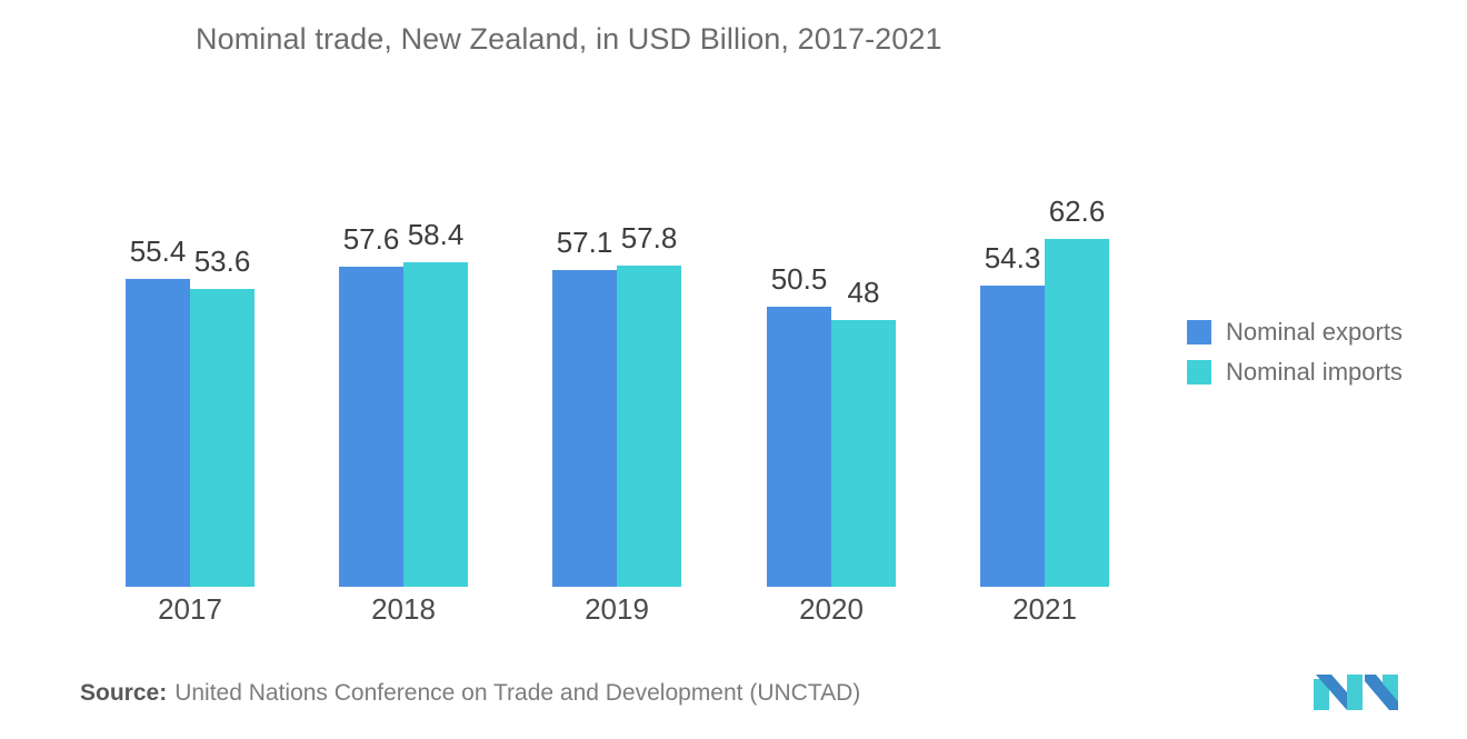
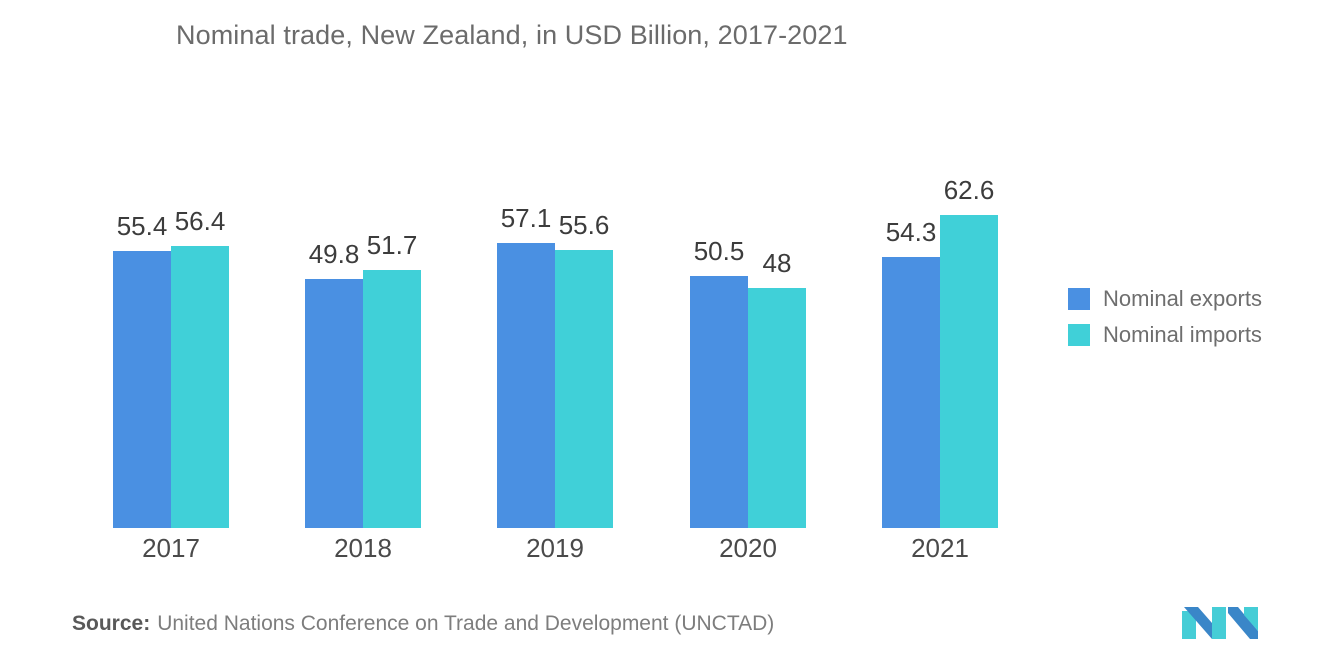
Nominal imports/2017: 53.6 -> 56.4
Nominal exports/2018: 57.6 -> 49.8
Nominal imports/2018: 58.4 -> 51.7
Nominal imports/2019: 57.8 -> 55.6
